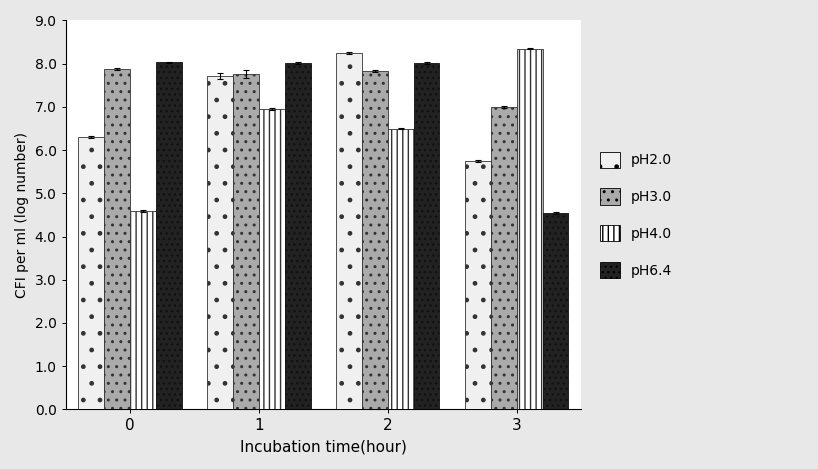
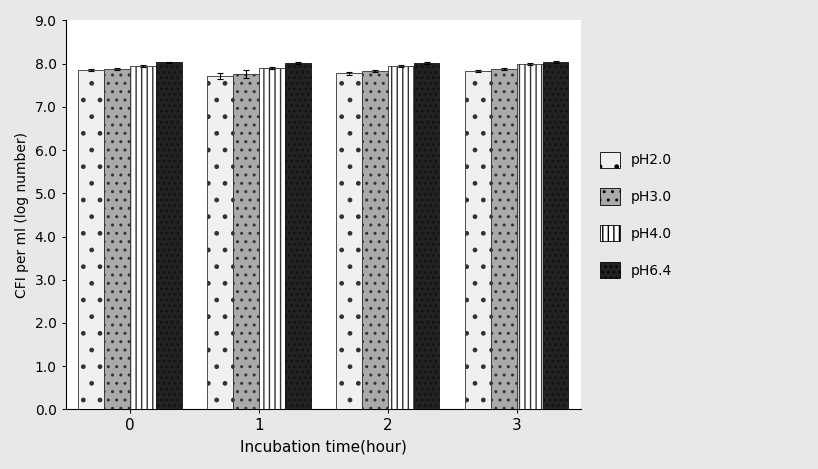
pH2.0/0: 6.30 -> 7.85
pH4.0/0: 4.60 -> 7.95
pH4.0/1: 6.95 -> 7.90
pH2.0/2: 8.25 -> 7.78
pH4.0/2: 6.50 -> 7.94
pH2.0/3: 5.75 -> 7.83
pH3.0/3: 7.00 -> 7.87
pH4.0/3: 8.35 -> 7.99
pH6.4/3: 4.55 -> 8.04
